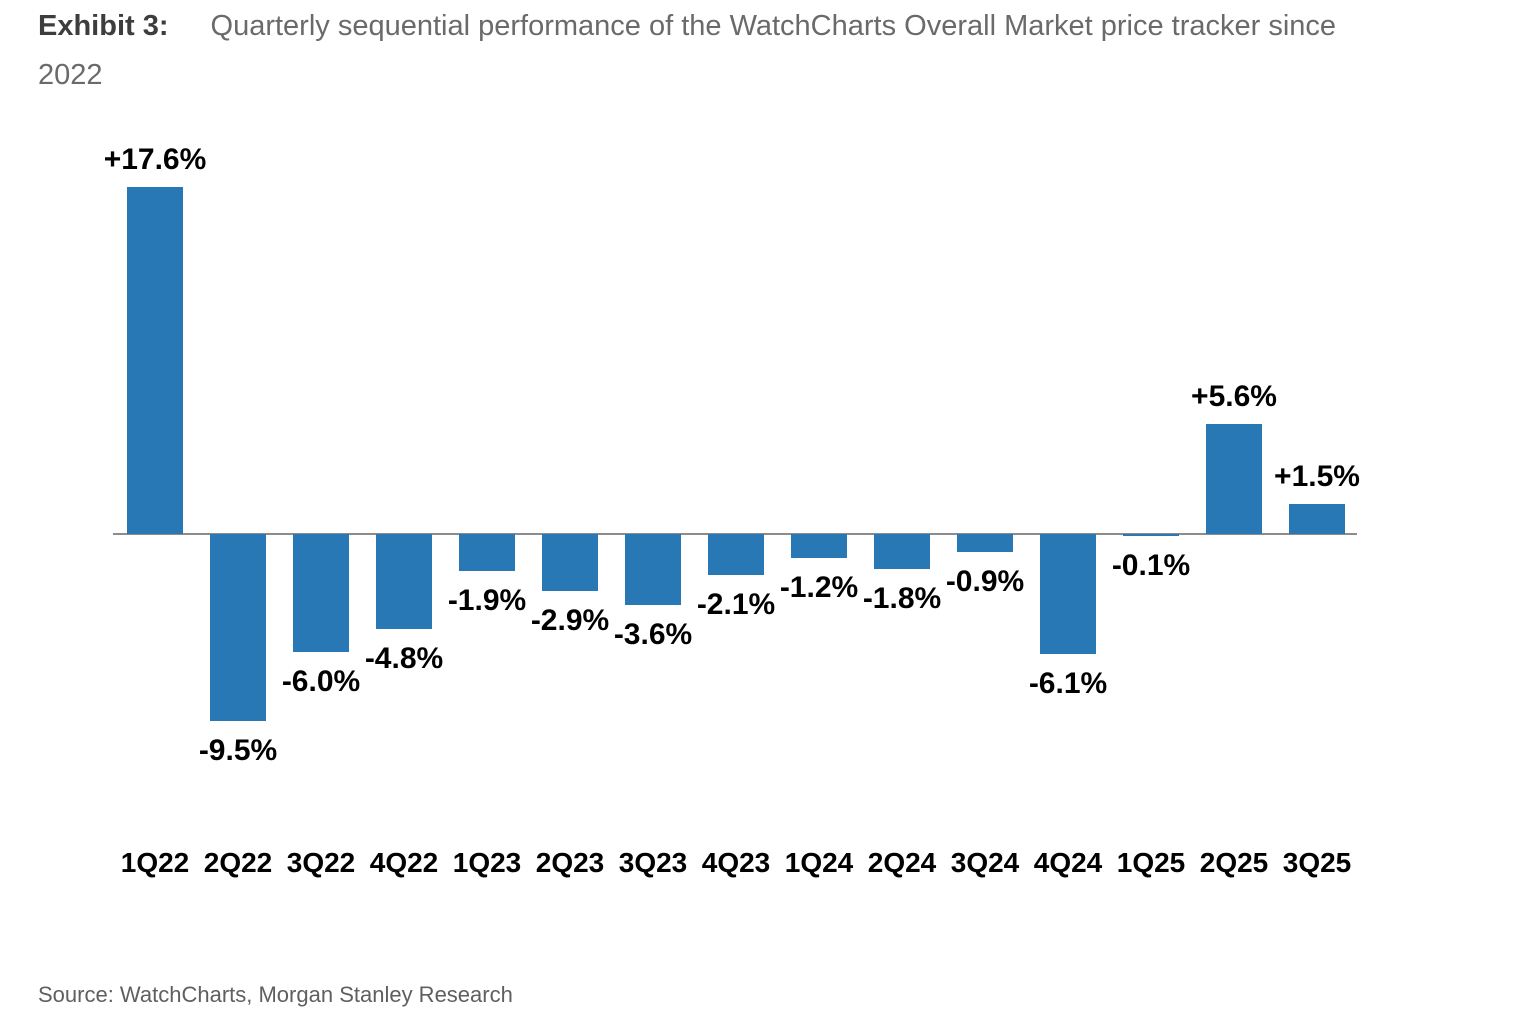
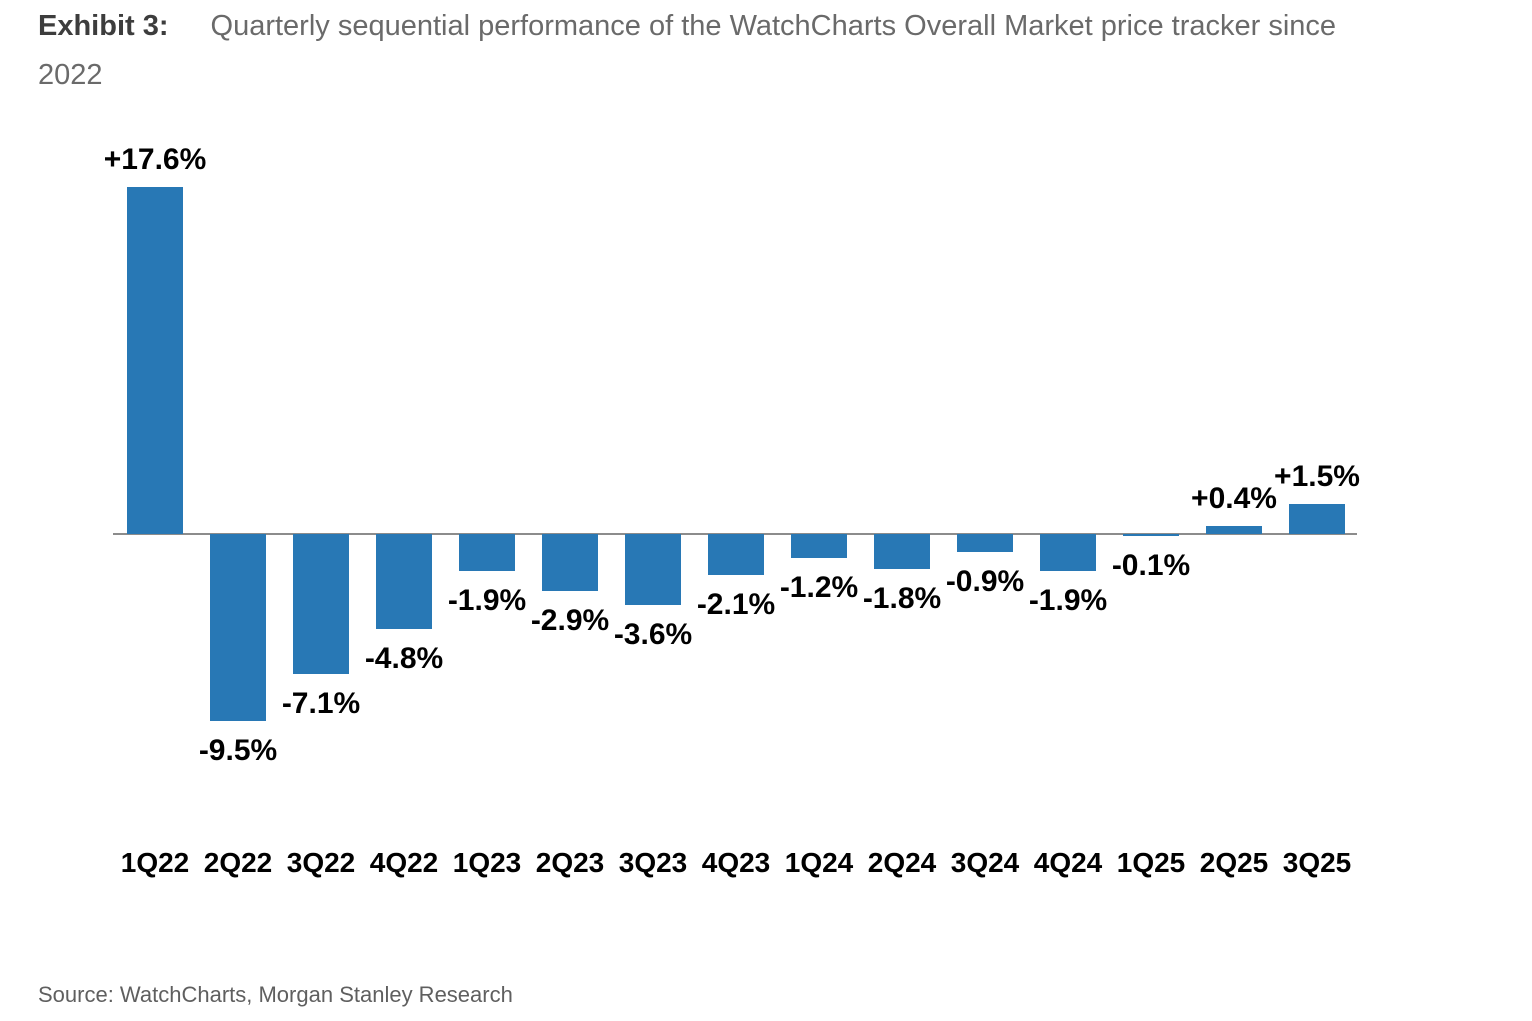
3Q22: -6.0% -> -7.1%
4Q24: -6.1% -> -1.9%
2Q25: +5.6% -> +0.4%
